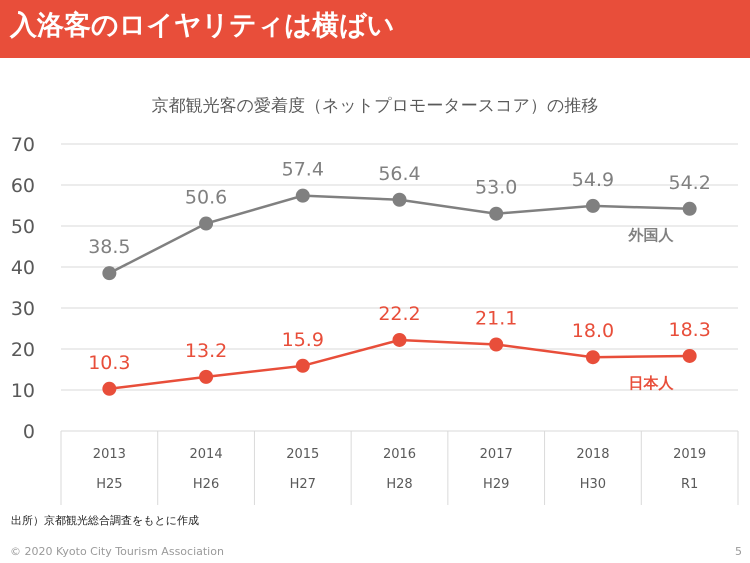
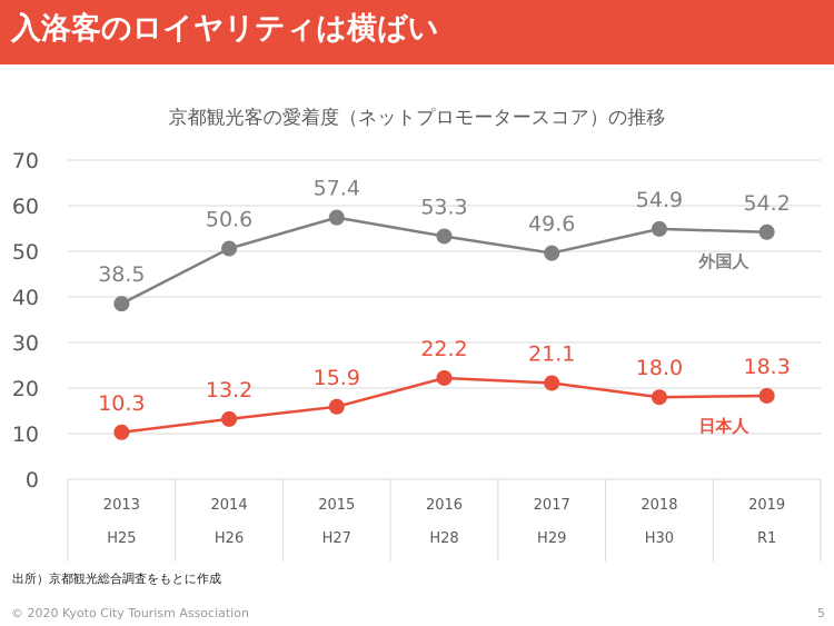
外国人/2016: 56.4 -> 53.3
外国人/2017: 53.0 -> 49.6
